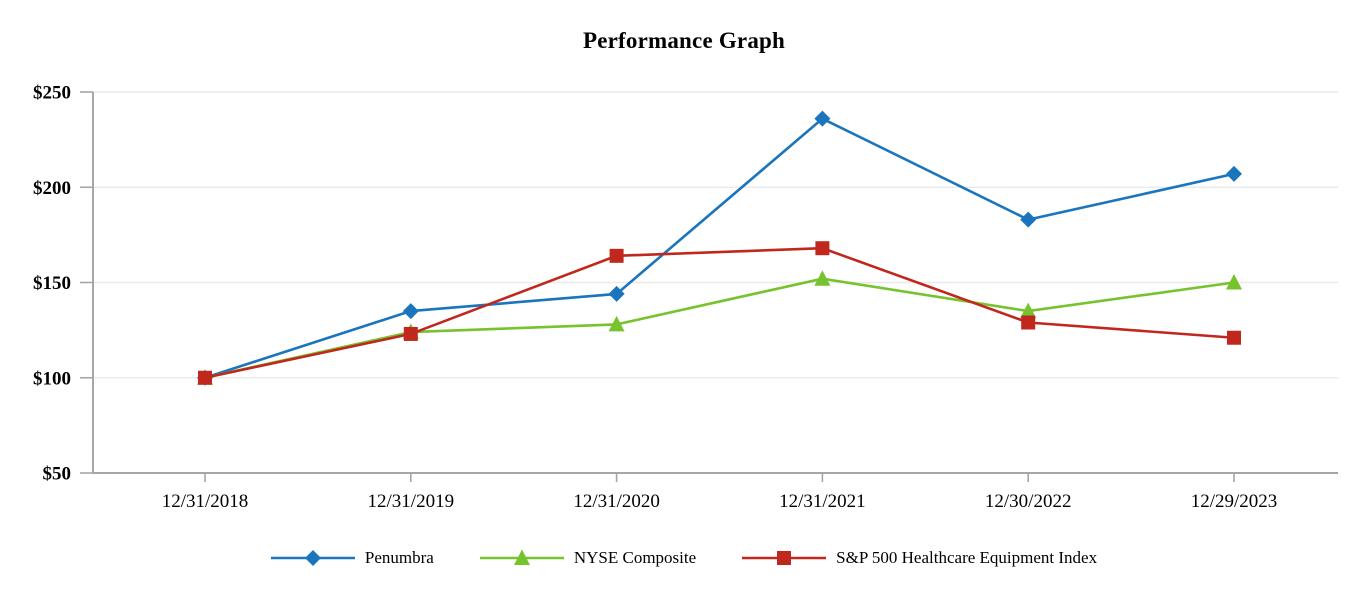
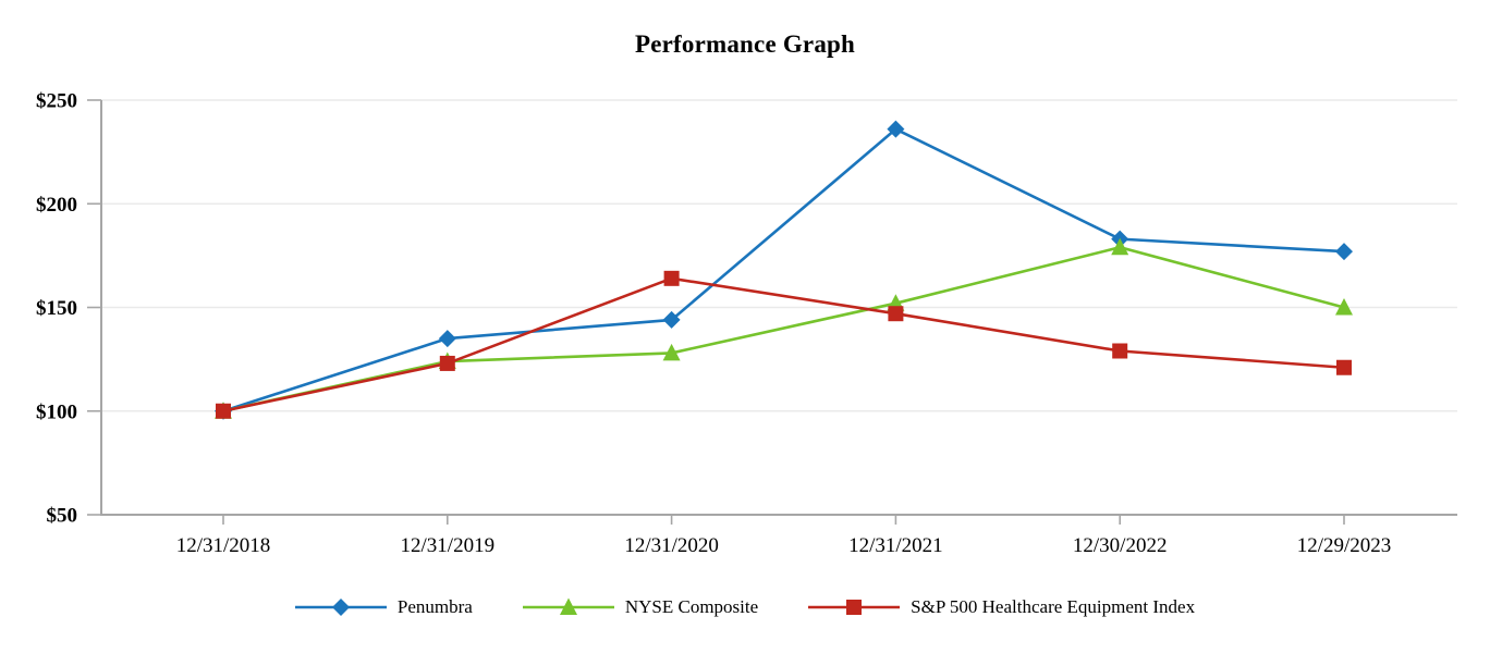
S&P 500 Healthcare Equipment Index/12/31/2021: $168 -> $147
NYSE Composite/12/30/2022: $135 -> $179
Penumbra/12/29/2023: $207 -> $177
